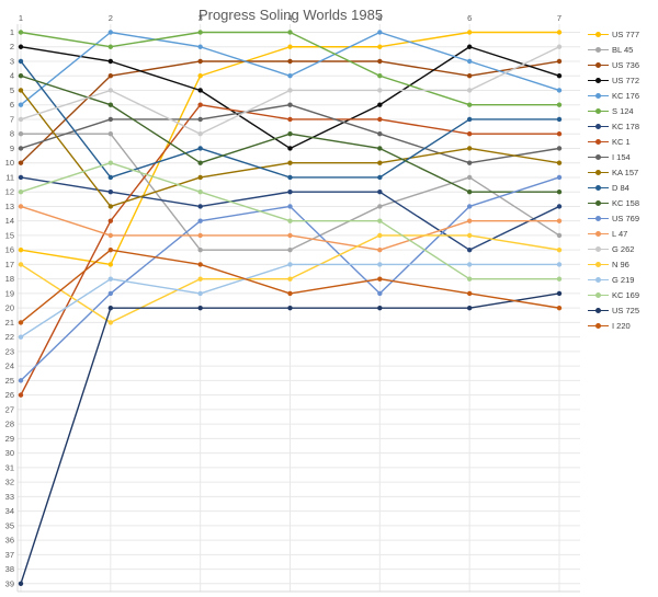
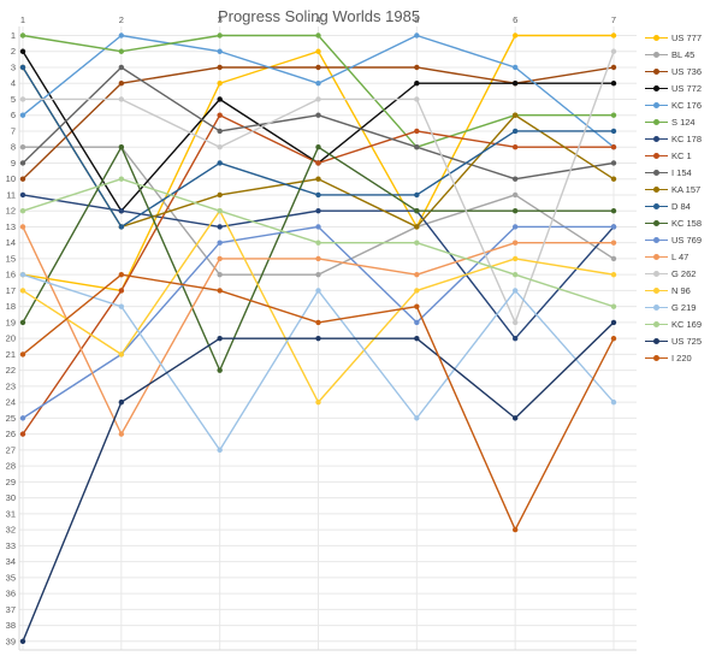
KA 157/1: 5 -> 3
KC 158/1: 4 -> 19
G 262/1: 7 -> 5
G 219/1: 22 -> 16
US 772/2: 3 -> 12
KC 1/2: 14 -> 17
I 154/2: 7 -> 3
D 84/2: 11 -> 13
KC 158/2: 6 -> 8
US 769/2: 19 -> 21
L 47/2: 15 -> 26
US 725/2: 20 -> 24
KC 158/3: 10 -> 22
N 96/3: 18 -> 12
G 219/3: 19 -> 27
KC 1/4: 7 -> 9
N 96/4: 18 -> 24
US 777/5: 2 -> 13
US 772/5: 6 -> 4
S 124/5: 4 -> 8
KA 157/5: 10 -> 13
KC 158/5: 9 -> 12
N 96/5: 15 -> 17
G 219/5: 17 -> 25
US 772/6: 2 -> 4
KC 178/6: 16 -> 20
KA 157/6: 9 -> 6
G 262/6: 5 -> 19
KC 169/6: 18 -> 16
US 725/6: 20 -> 25
I 220/6: 19 -> 32
KC 176/7: 5 -> 8
US 769/7: 11 -> 13
G 219/7: 17 -> 24
